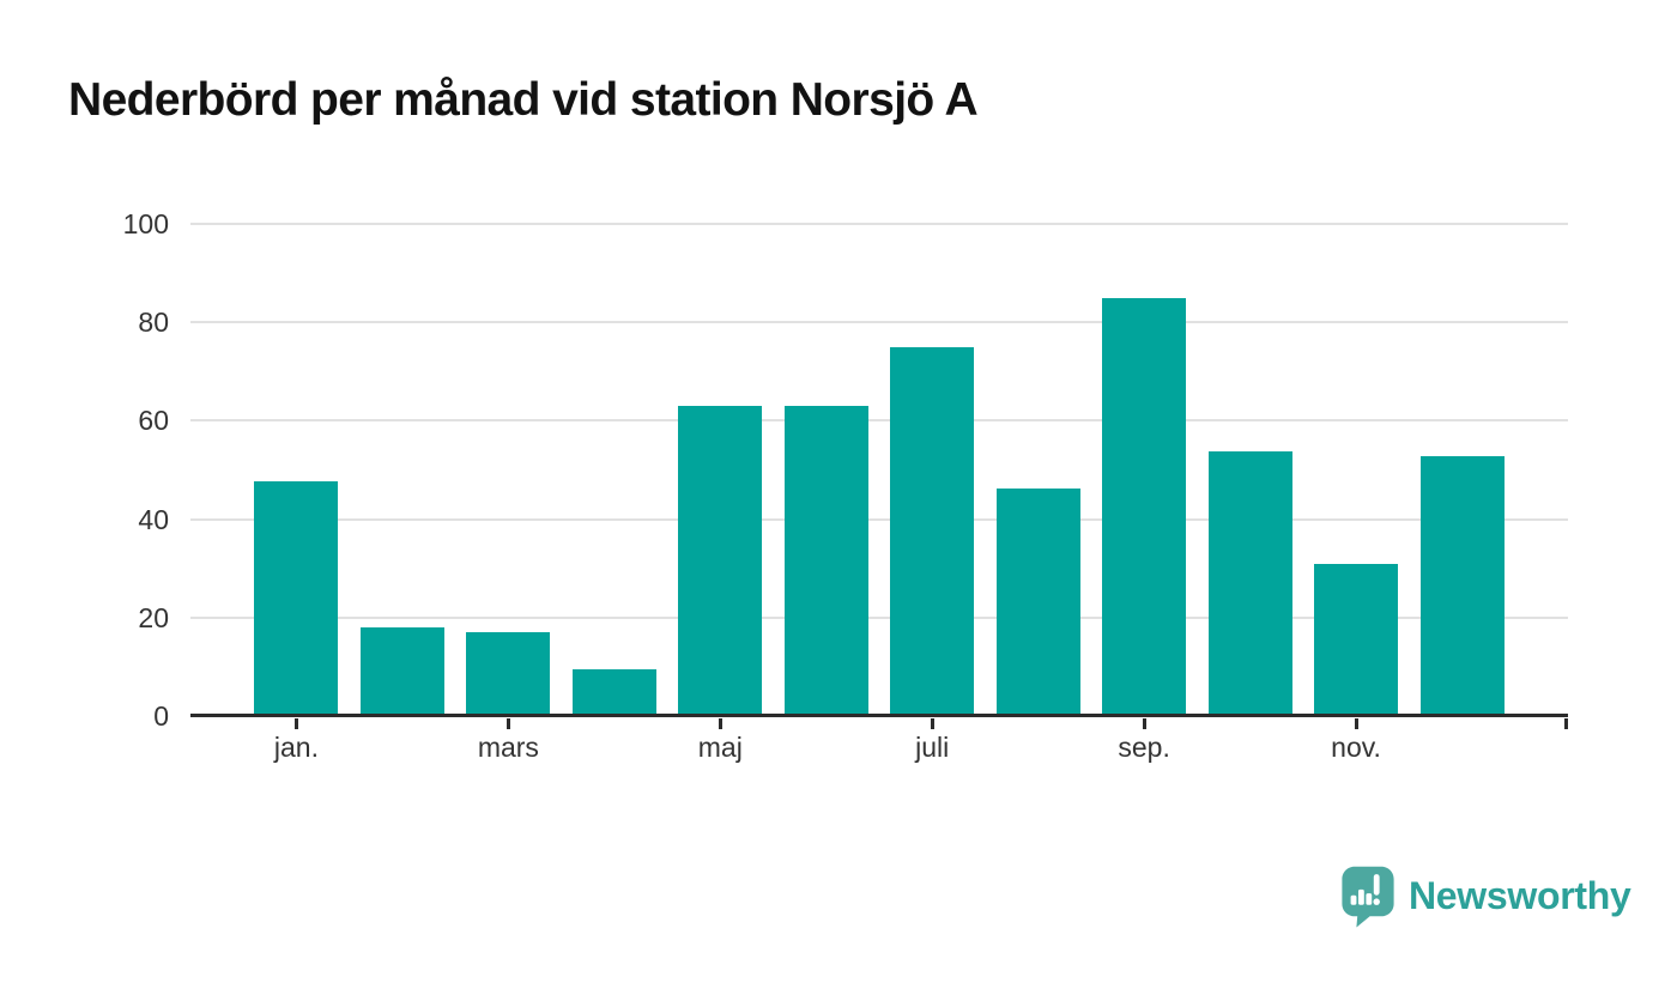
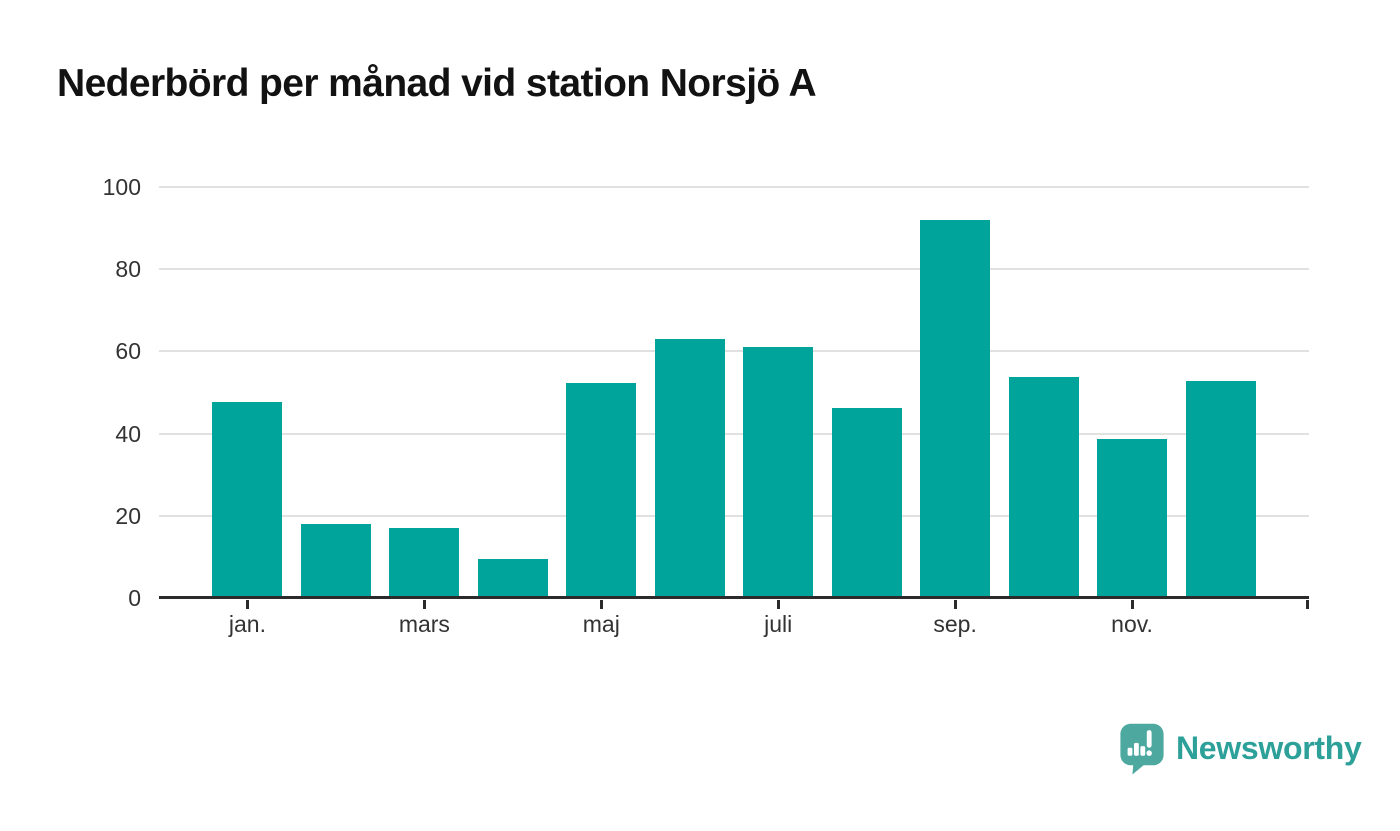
maj: 63 -> 52
juli: 75 -> 61
sep.: 85 -> 92
nov.: 31 -> 39
